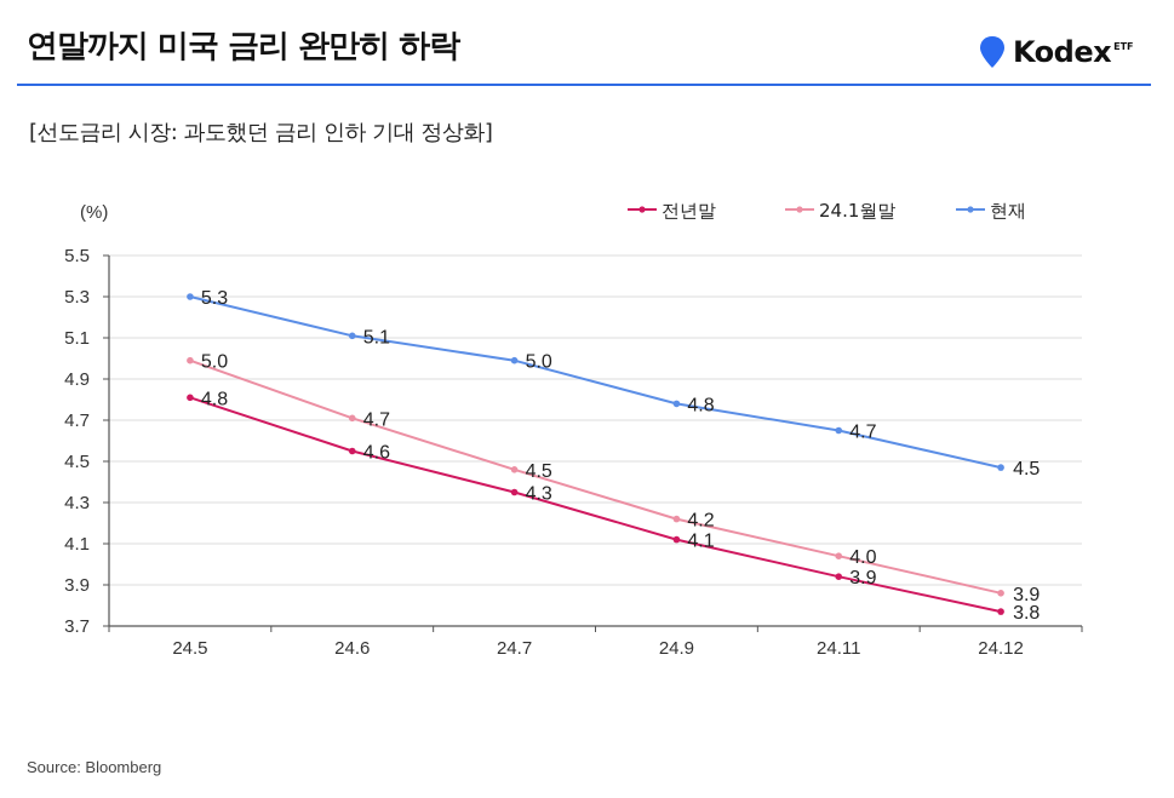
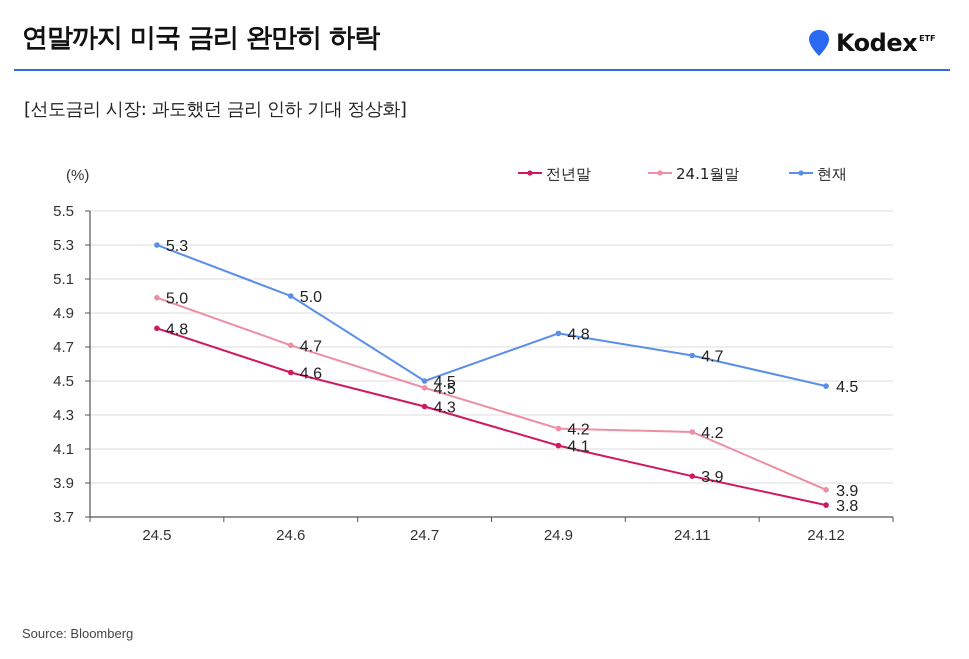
현재/24.6: 5.1 -> 5.0
현재/24.7: 5.0 -> 4.5
24.1월말/24.11: 4.0 -> 4.2
